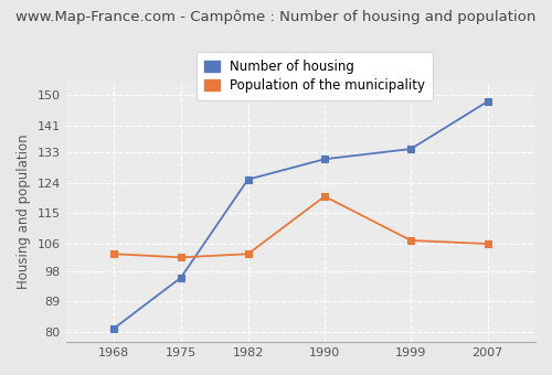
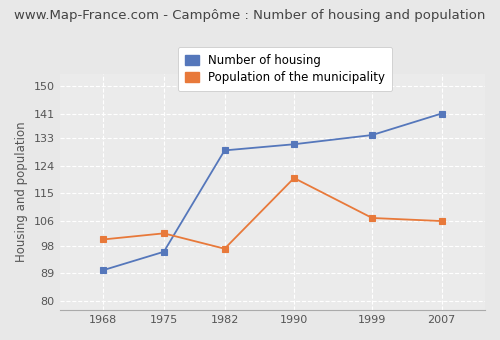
Number of housing/1968: 81 -> 90
Population of the municipality/1968: 103 -> 100
Number of housing/1982: 125 -> 129
Population of the municipality/1982: 103 -> 97
Number of housing/2007: 148 -> 141
